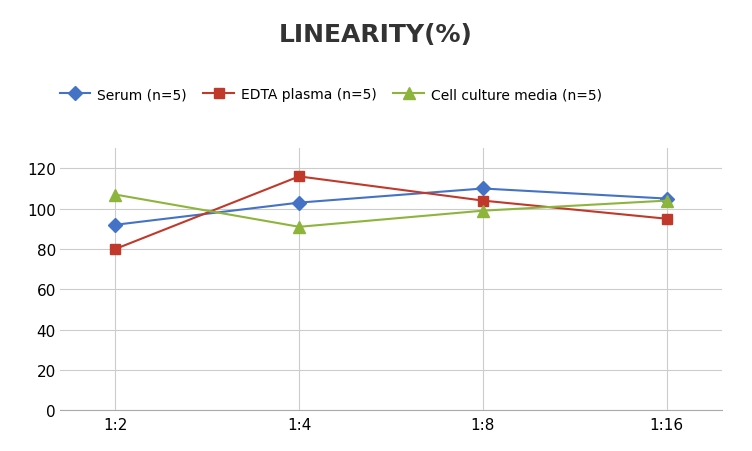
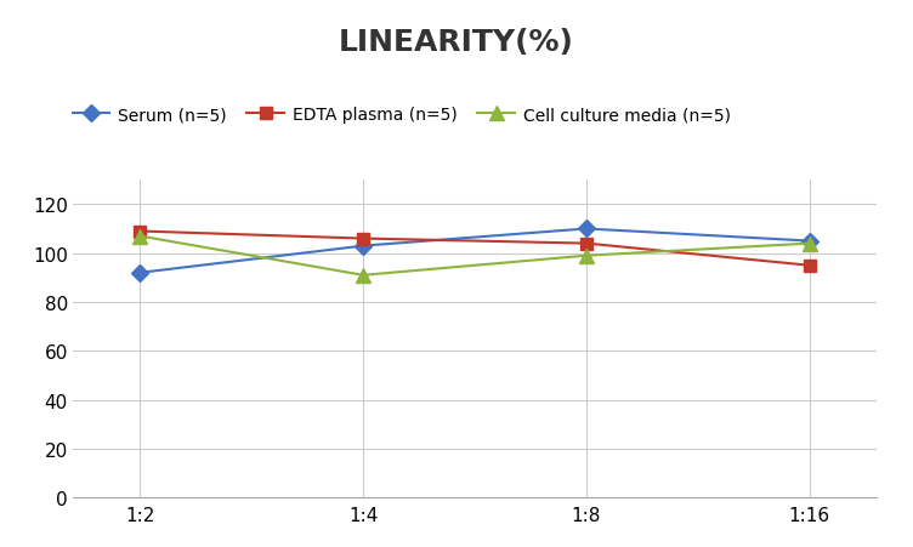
EDTA plasma (n=5)/1:2: 80 -> 109
EDTA plasma (n=5)/1:4: 116 -> 106
